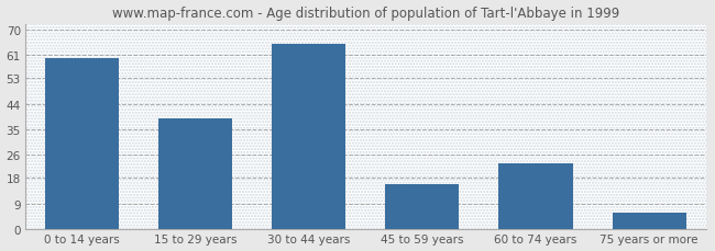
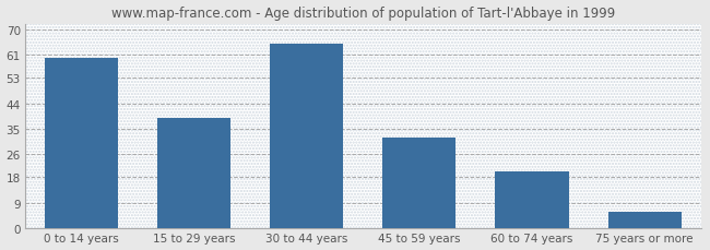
45 to 59 years: 16 -> 32
60 to 74 years: 23 -> 20
